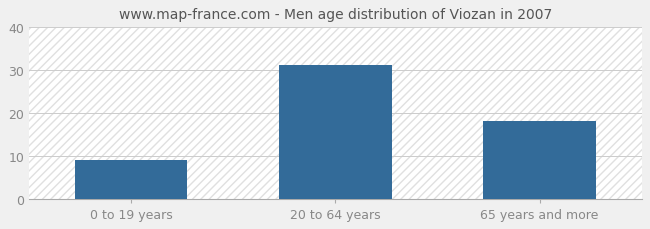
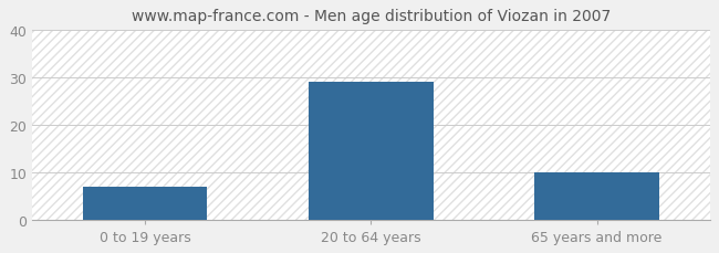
0 to 19 years: 9 -> 7
20 to 64 years: 31 -> 29
65 years and more: 18 -> 10
